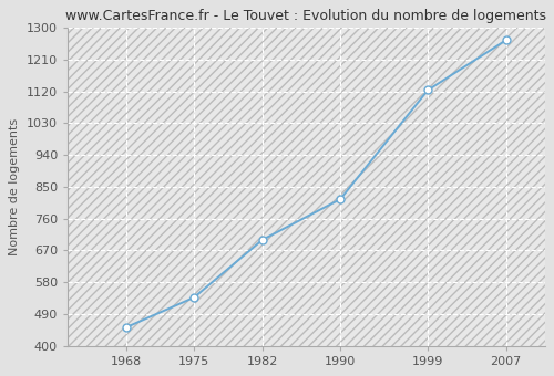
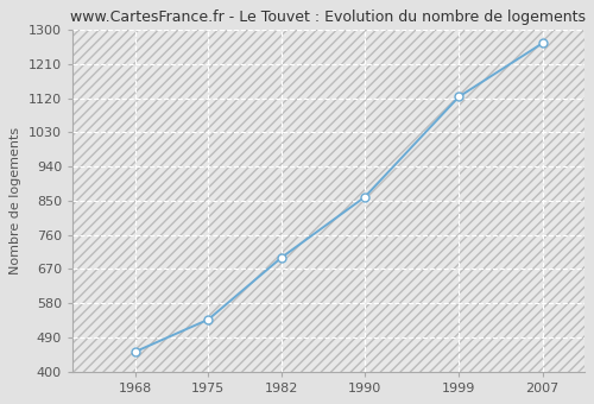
1990: 815 -> 860
